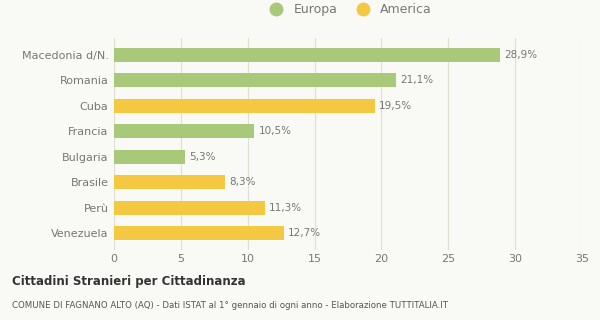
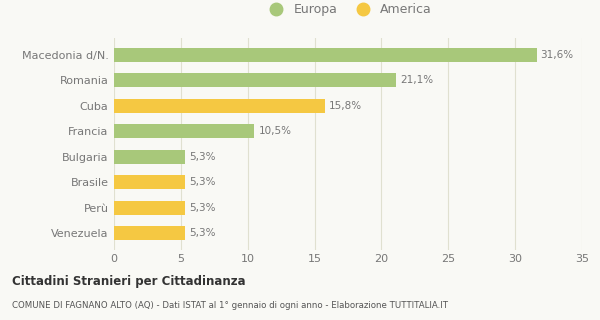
Macedonia d/N.: 28,9% -> 31,6%
Cuba: 19,5% -> 15,8%
Brasile: 8,3% -> 5,3%
Perù: 11,3% -> 5,3%
Venezuela: 12,7% -> 5,3%
